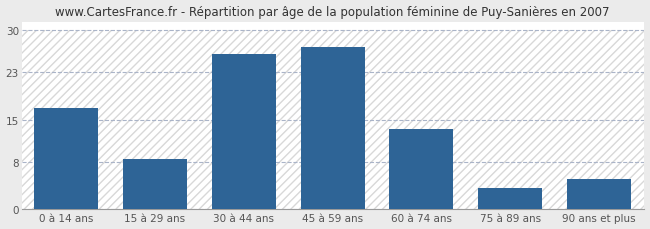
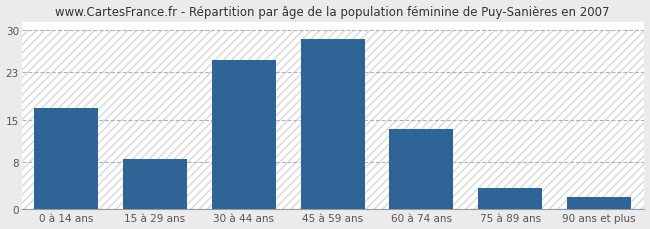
30 à 44 ans: 26.0 -> 25.0
45 à 59 ans: 27.2 -> 28.5
90 ans et plus: 5.0 -> 2.0
